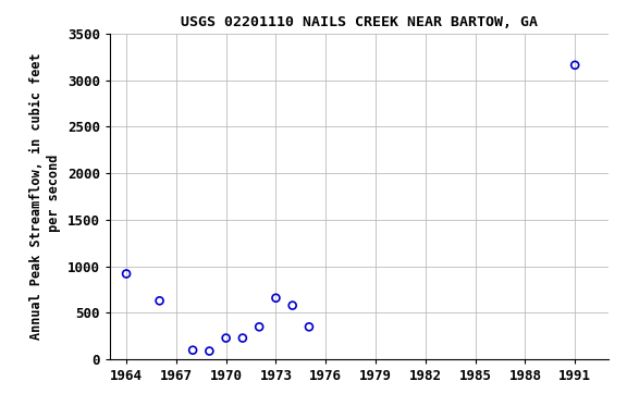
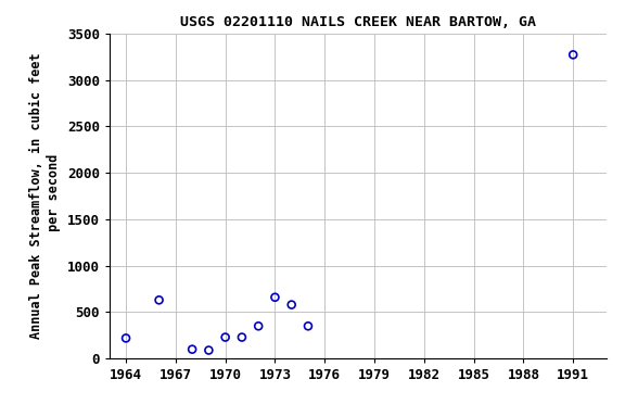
1964: 920 -> 220
1991: 3160 -> 3270
